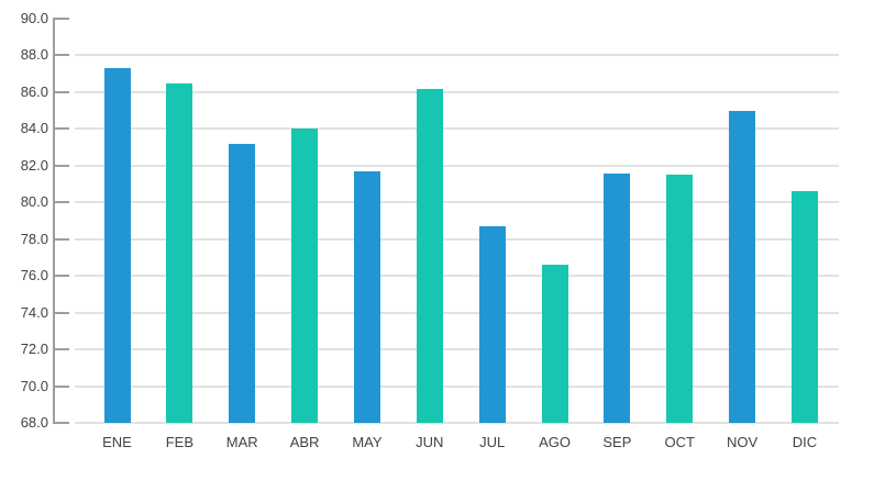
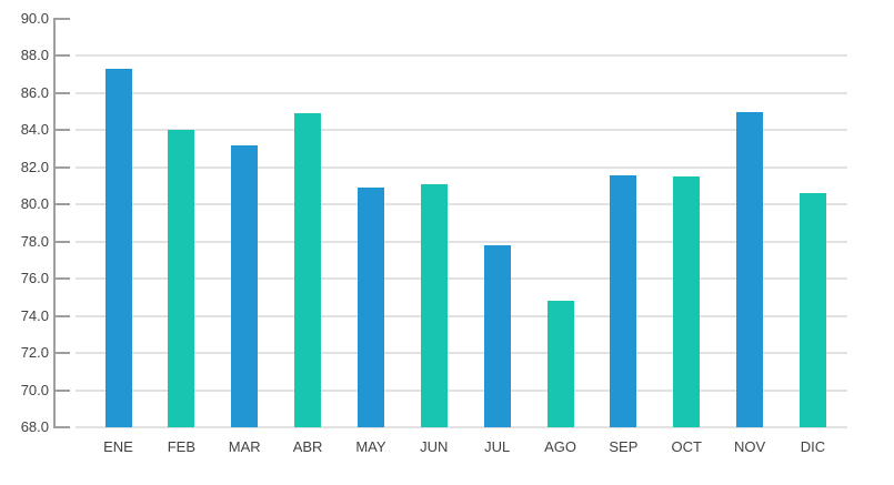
FEB: 86.5 -> 84.0
ABR: 84.0 -> 84.9
MAY: 81.7 -> 80.9
JUN: 86.2 -> 81.1
JUL: 78.7 -> 77.8
AGO: 76.6 -> 74.8
